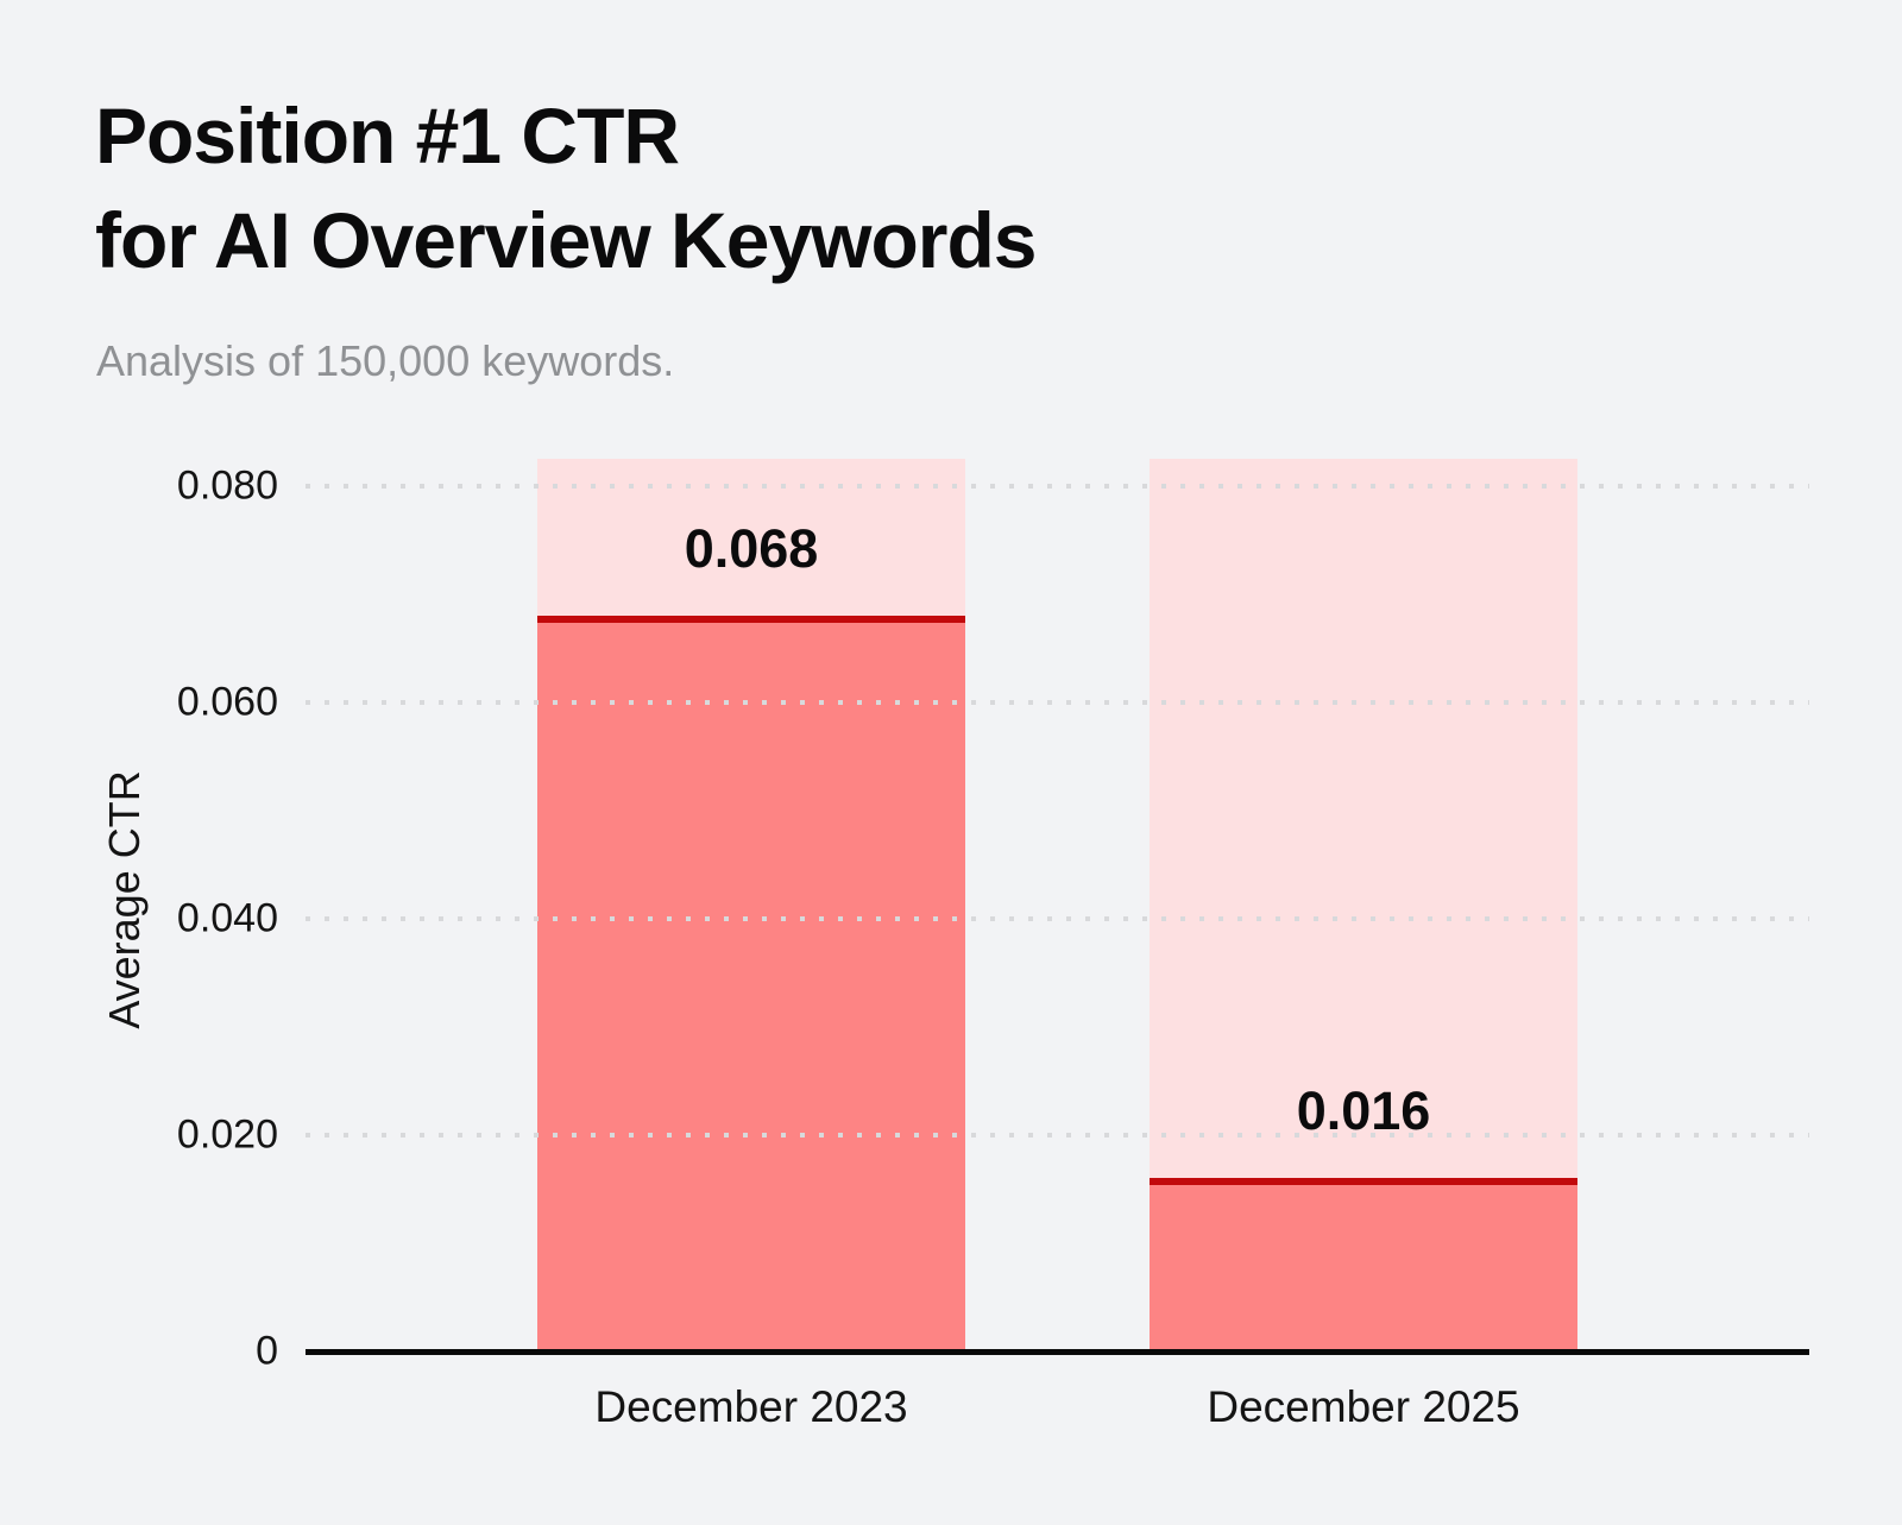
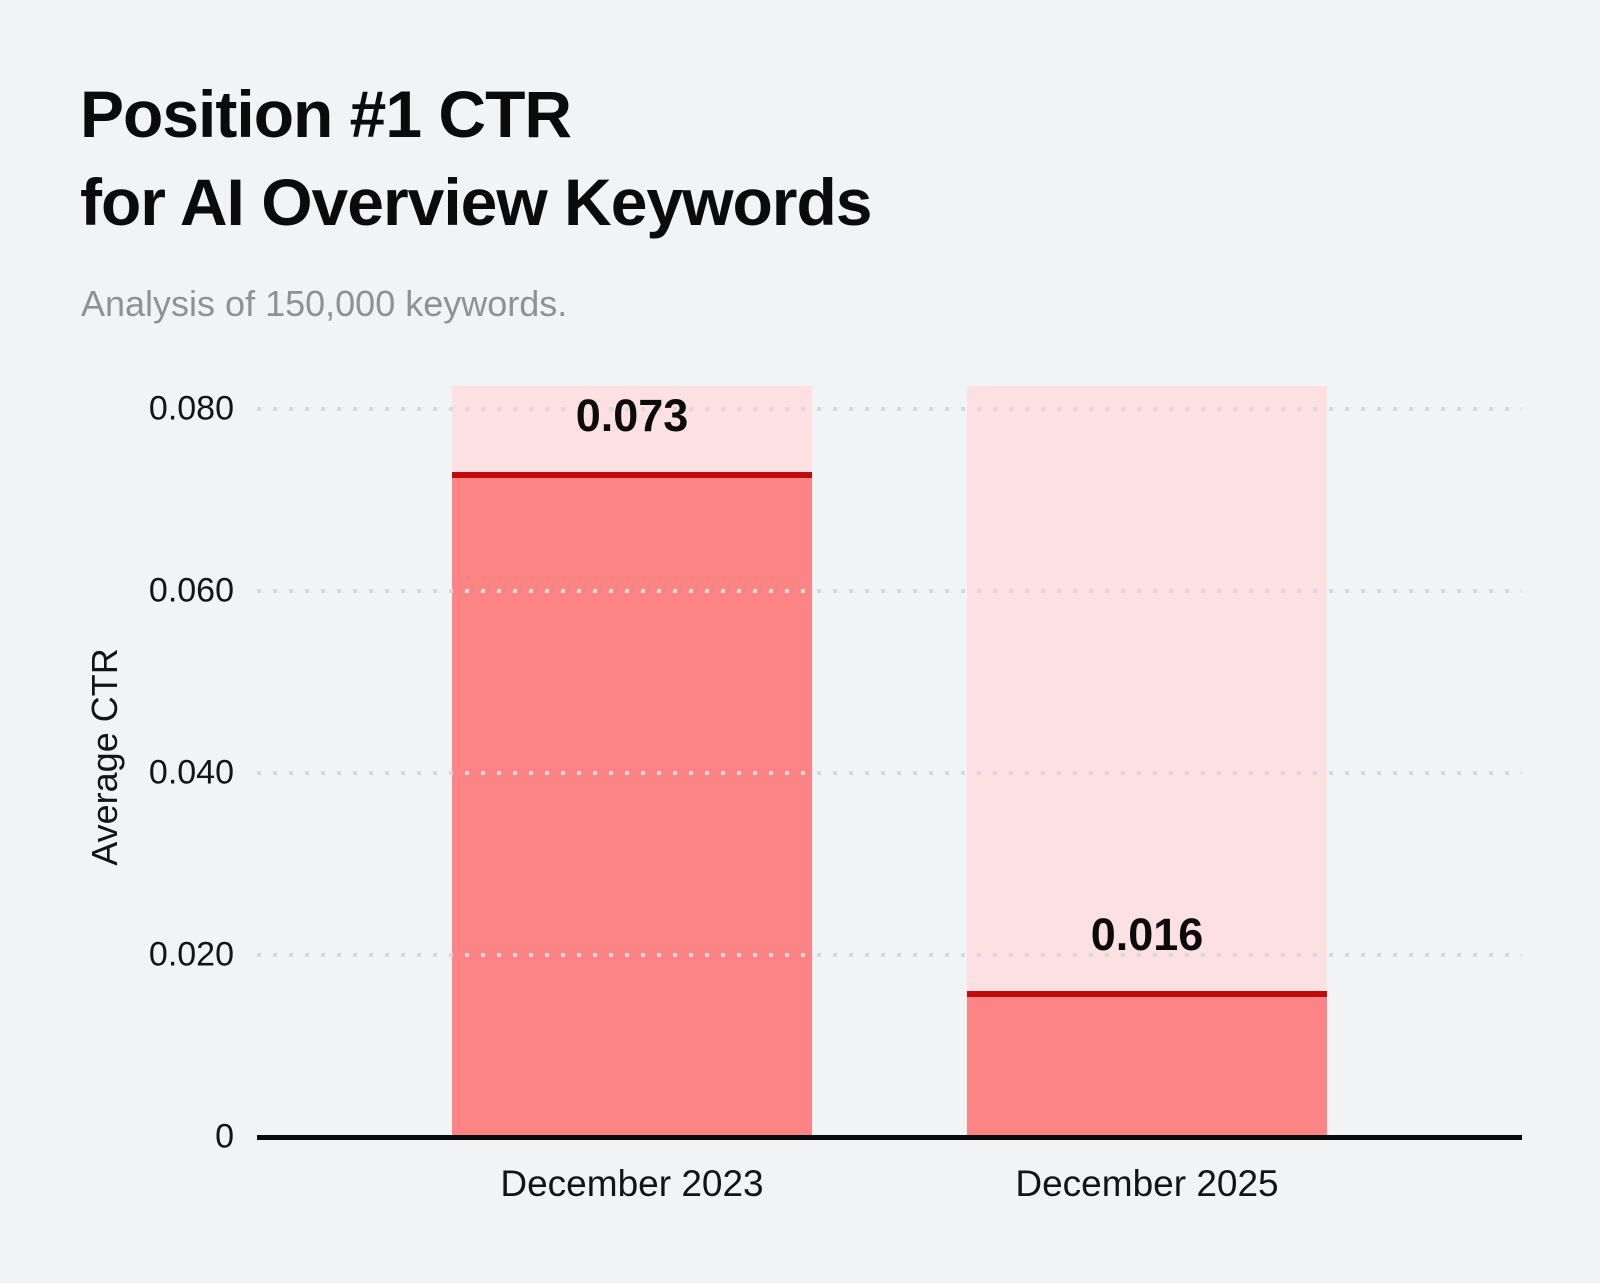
December 2023: 0.068 -> 0.073
